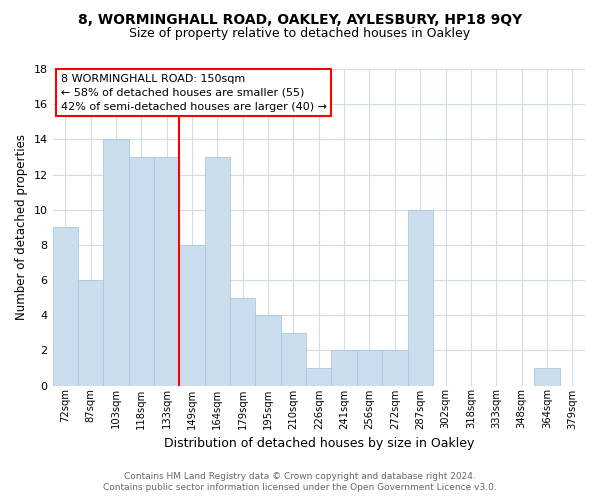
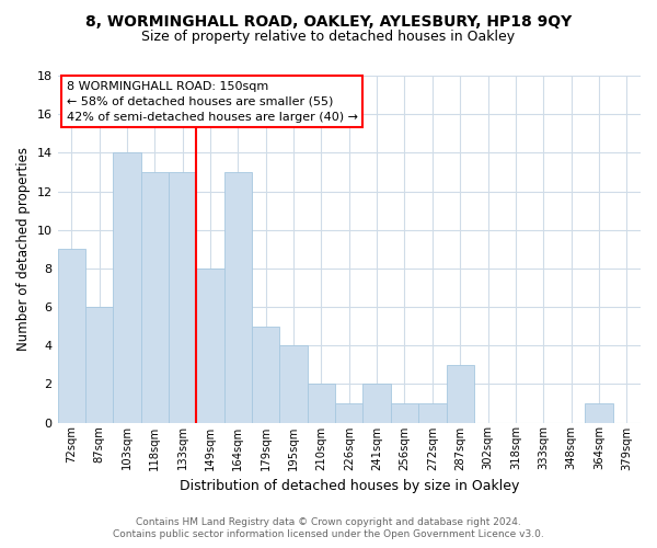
210sqm: 3 -> 2
256sqm: 2 -> 1
272sqm: 2 -> 1
287sqm: 10 -> 3
